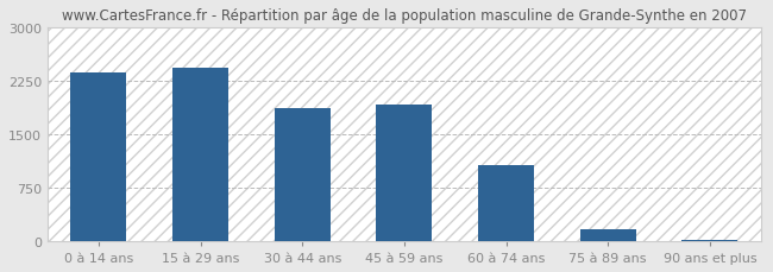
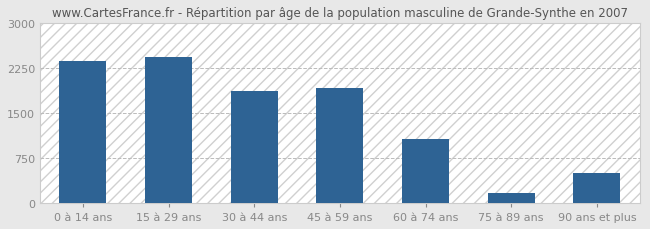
90 ans et plus: 20 -> 500
